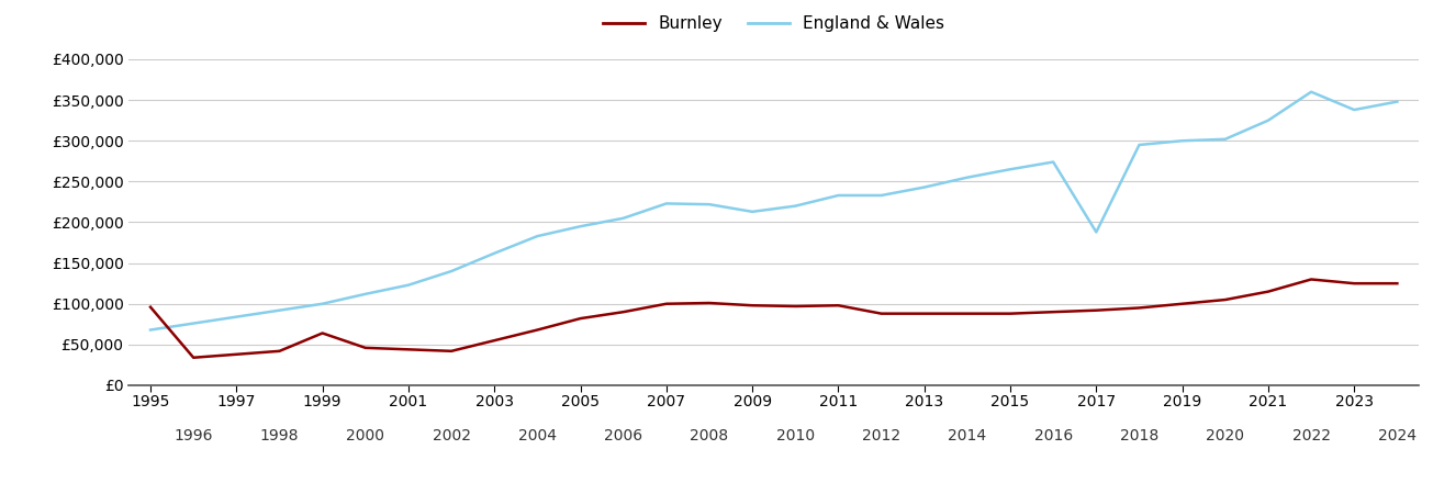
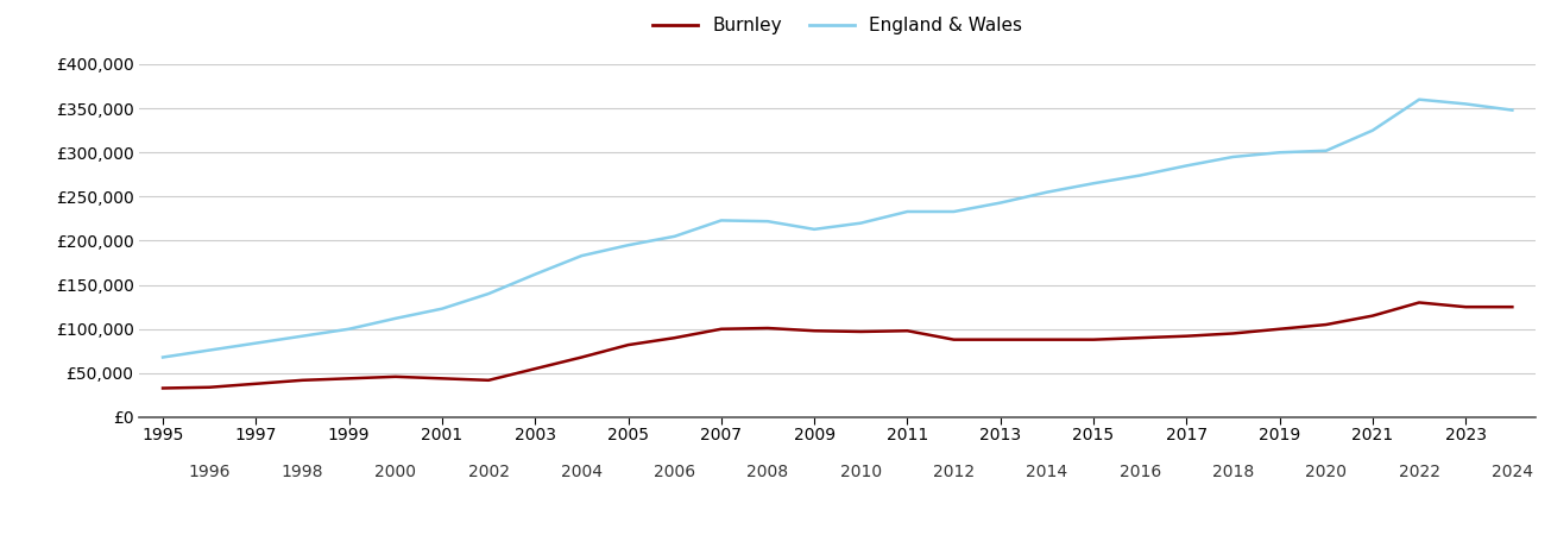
Burnley/1995: £96,000 -> £33,000
Burnley/1999: £64,000 -> £44,000
England & Wales/2017: £188,000 -> £285,000
England & Wales/2023: £338,000 -> £355,000
